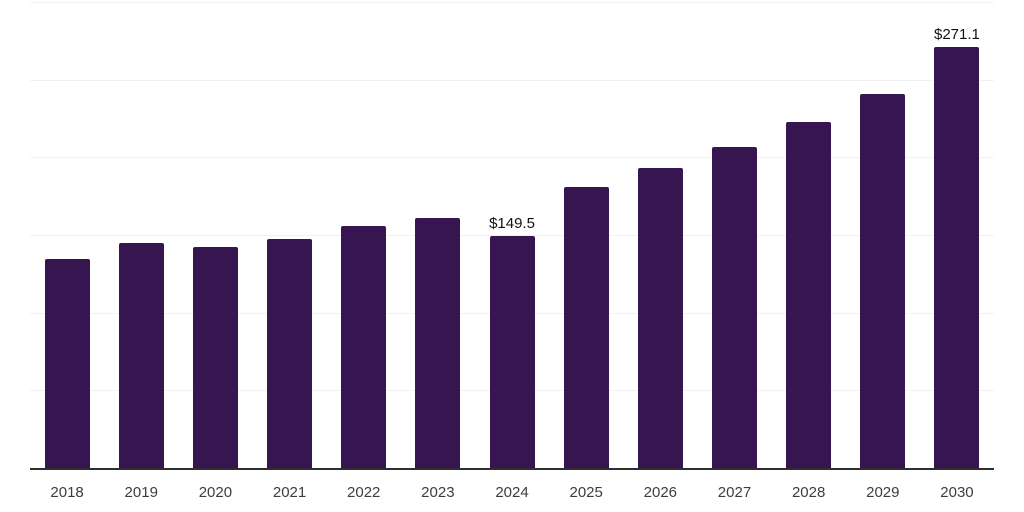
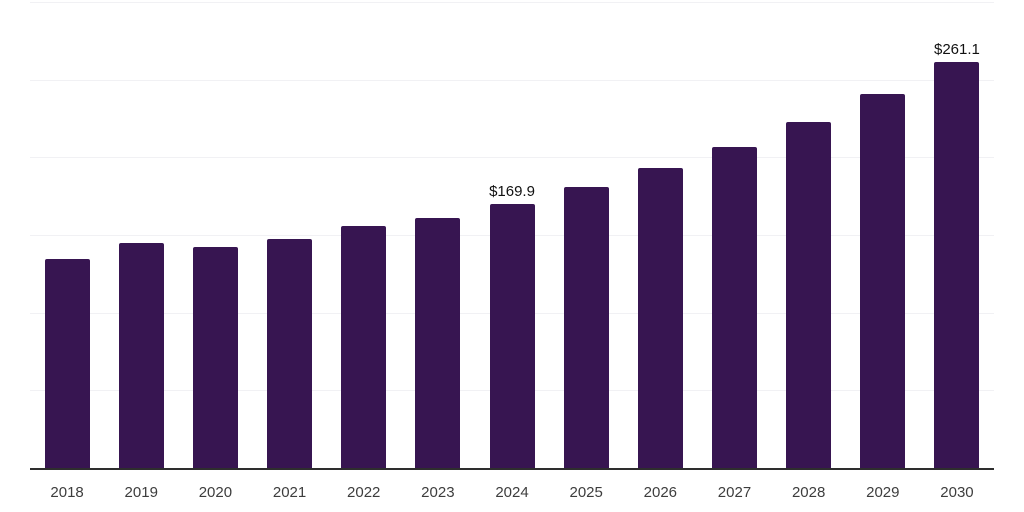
2024: $149.5 -> $169.9
2030: $271.1 -> $261.1
